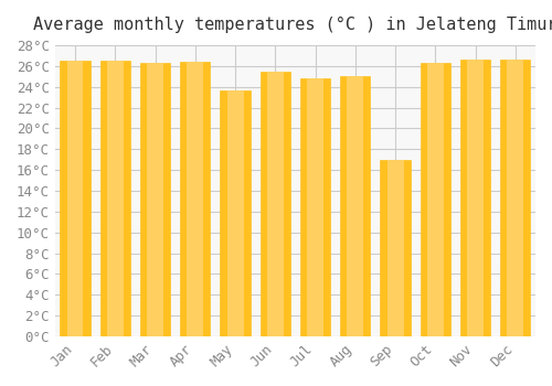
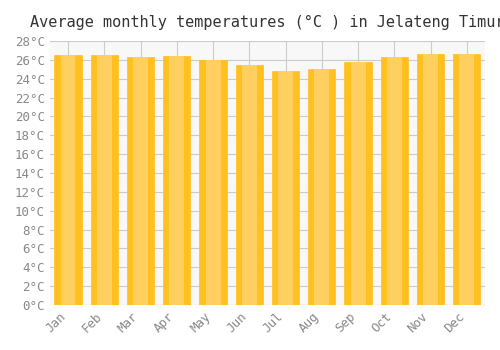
May: 23.6°C -> 26.0°C
Sep: 17.0°C -> 25.8°C
